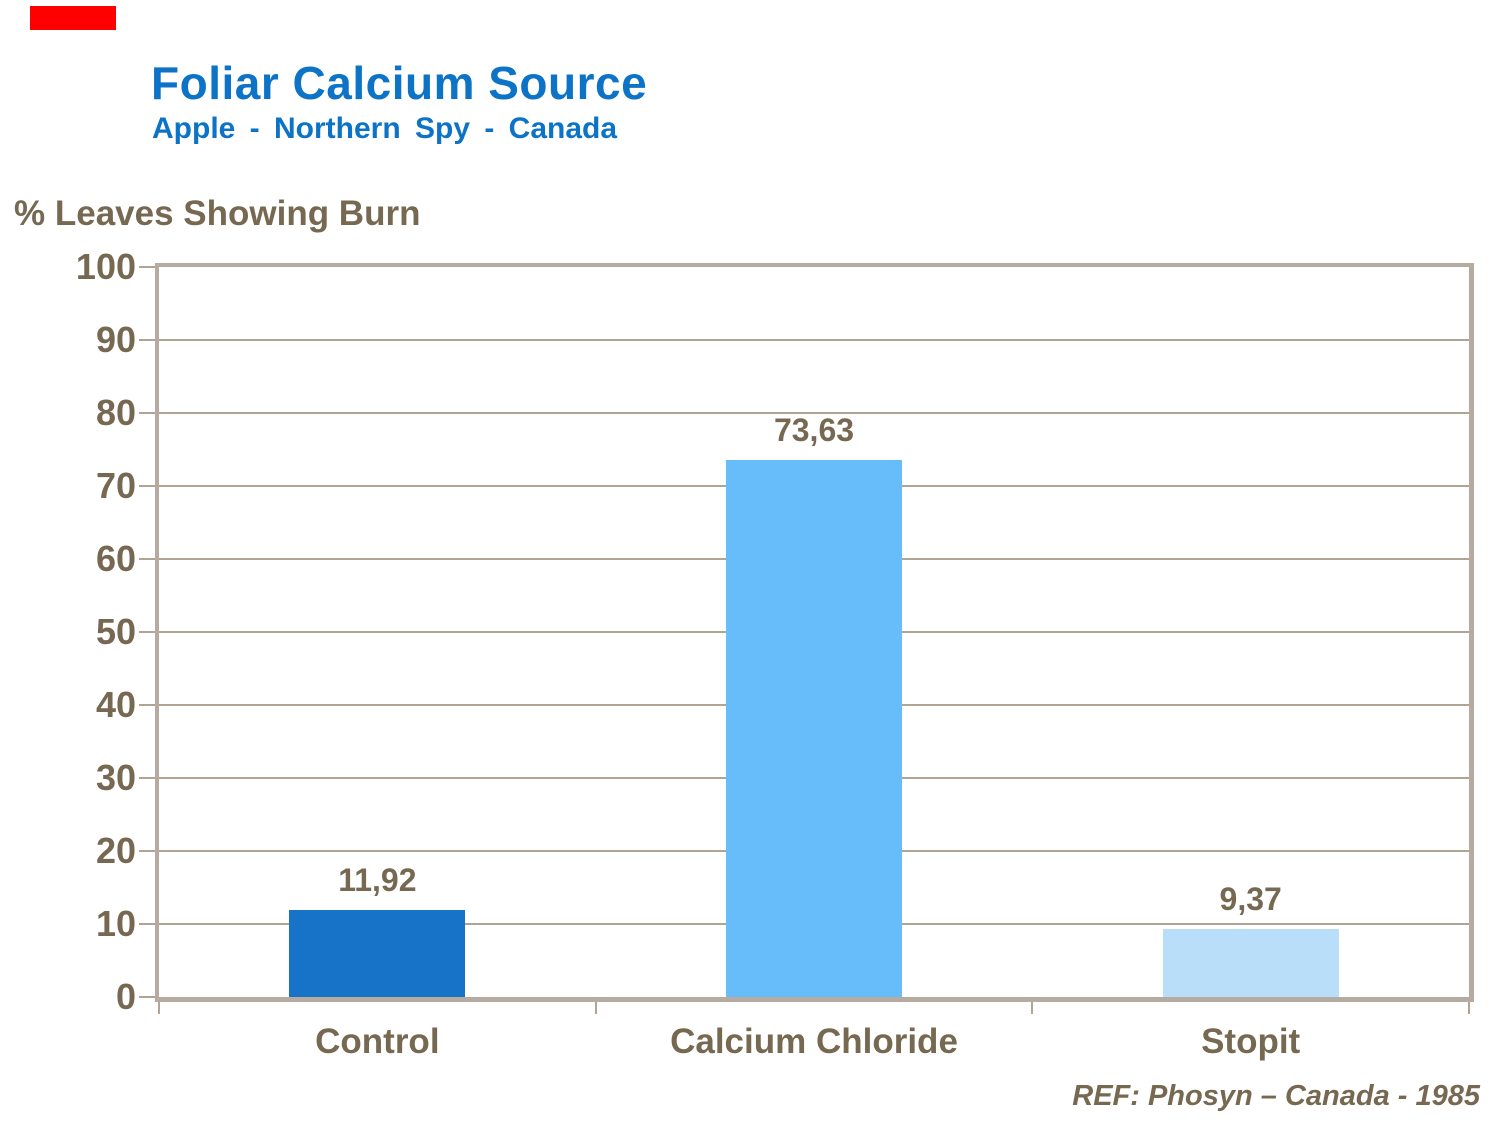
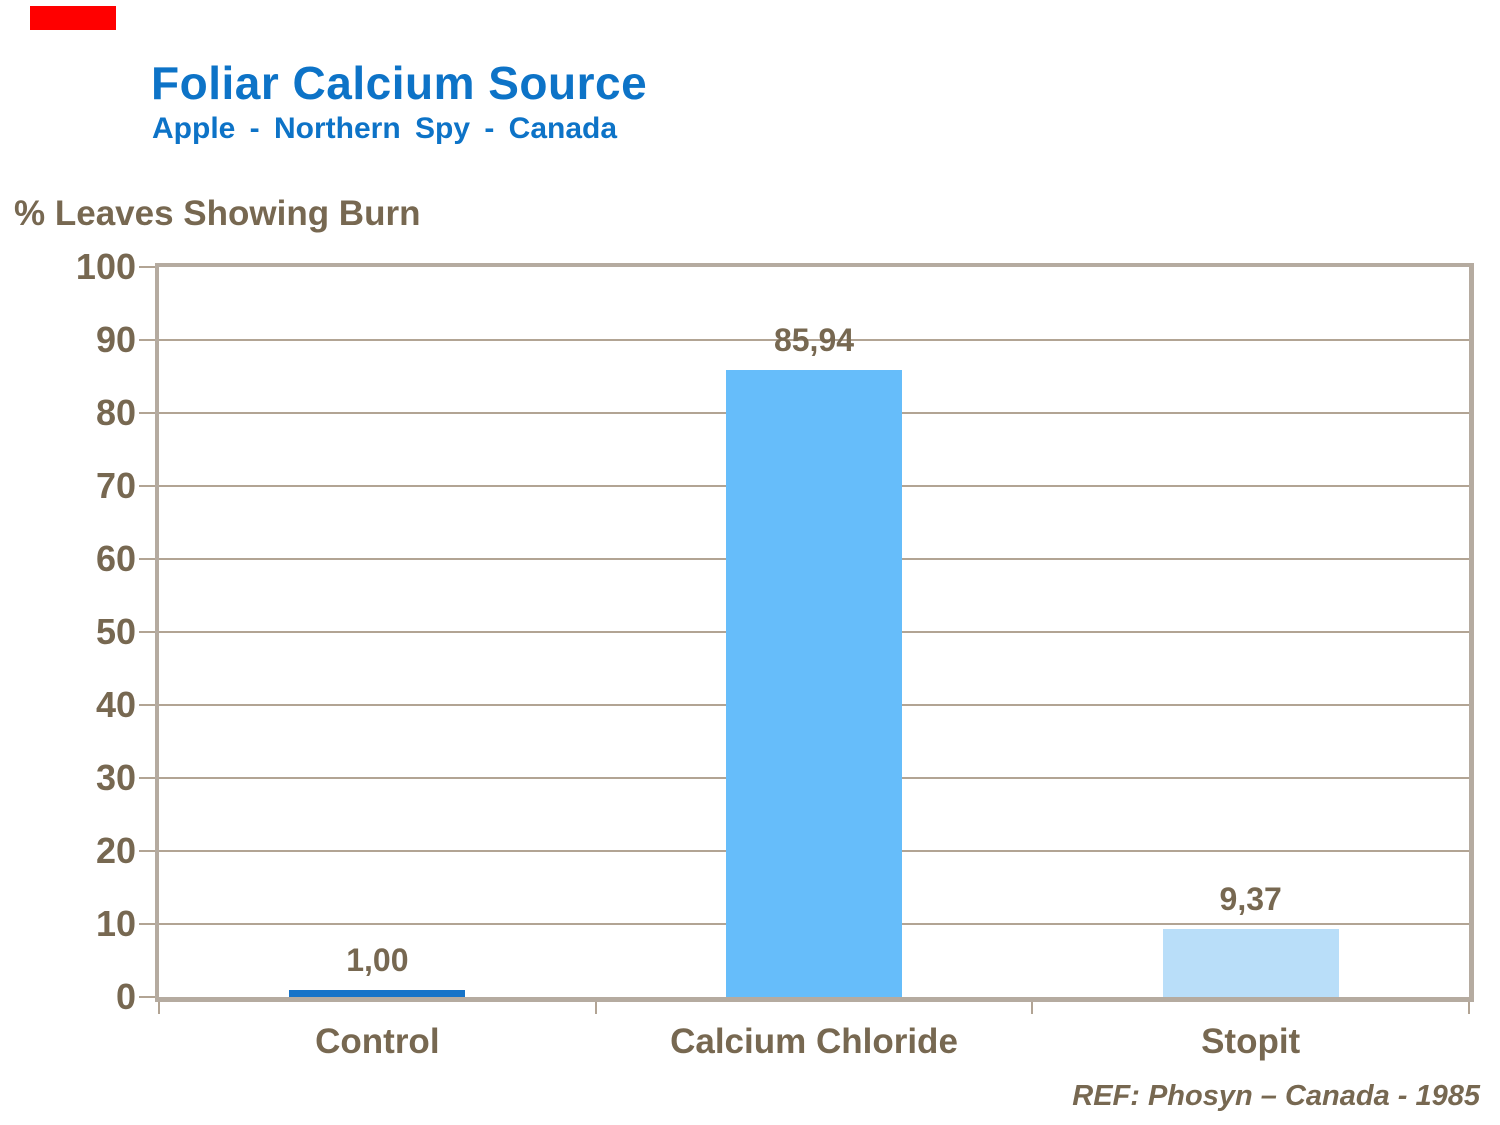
Control: 11,92 -> 1,00
Calcium Chloride: 73,63 -> 85,94
